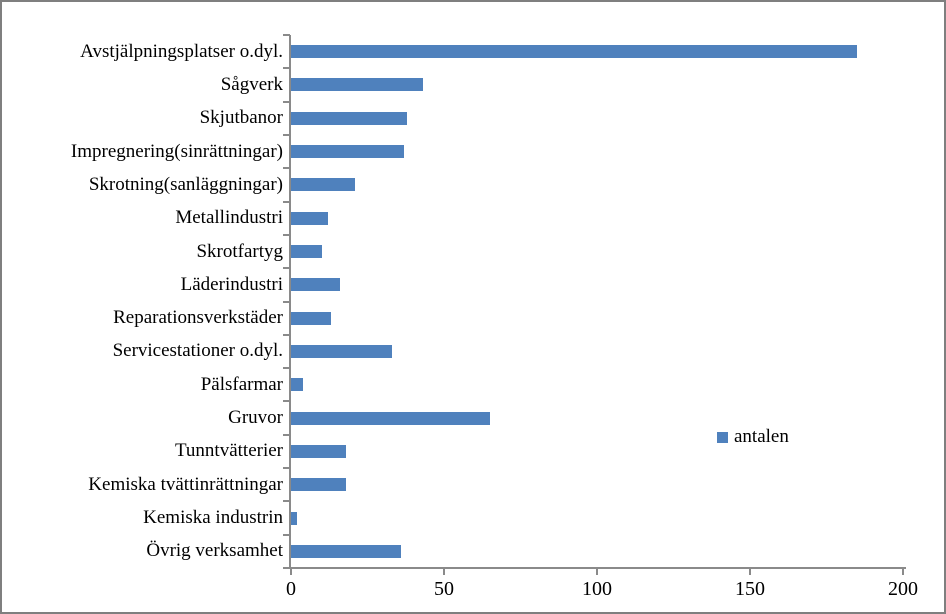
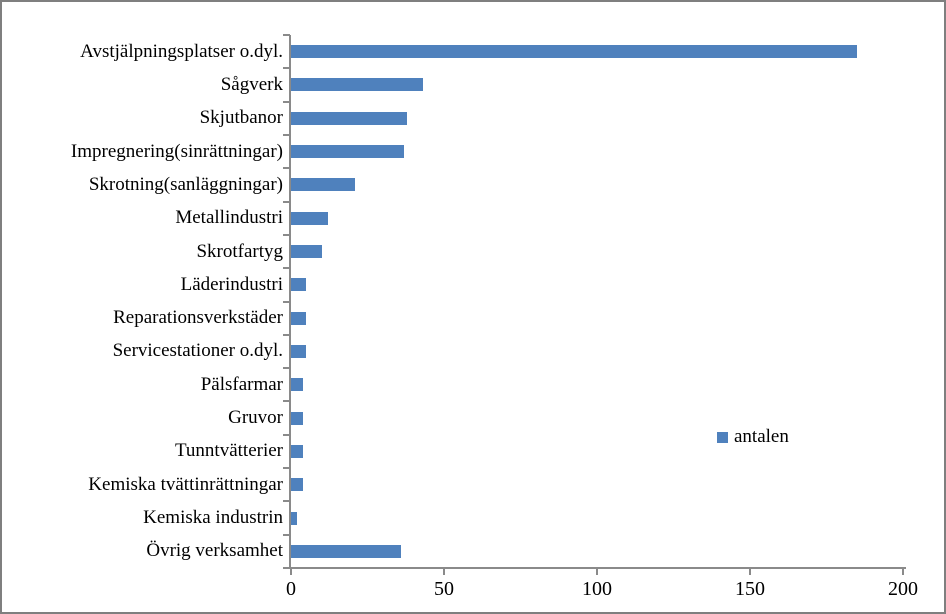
Läderindustri: 16 -> 5
Reparationsverkstäder: 13 -> 5
Servicestationer o.dyl.: 33 -> 5
Gruvor: 65 -> 4
Tunntvätterier: 18 -> 4
Kemiska tvättinrättningar: 18 -> 4
